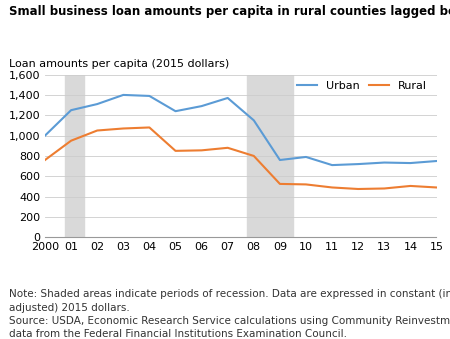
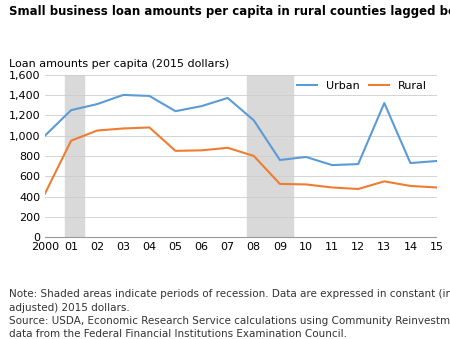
Rural/2000: 760 -> 430
Urban/13: 740 -> 1,320
Rural/13: 480 -> 550
